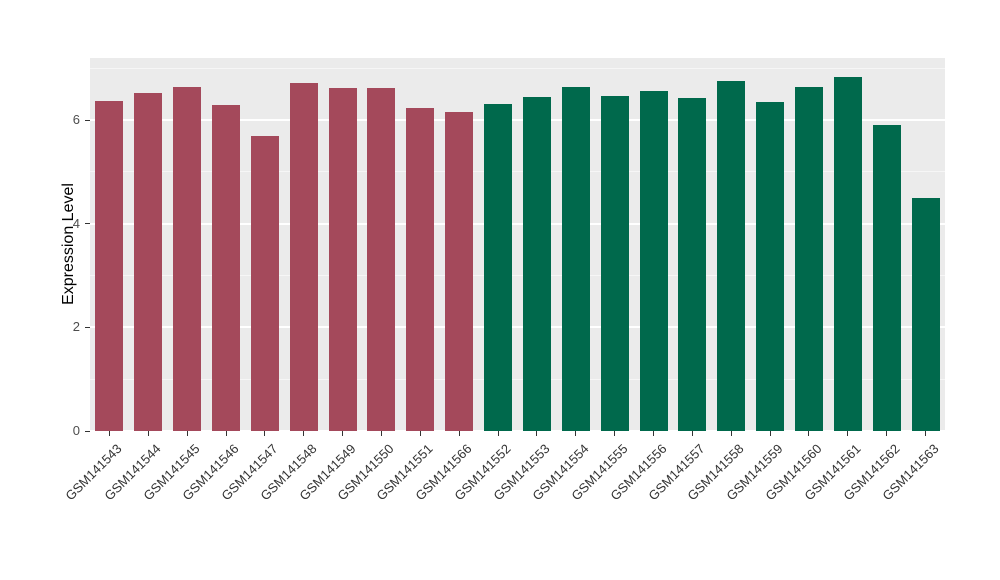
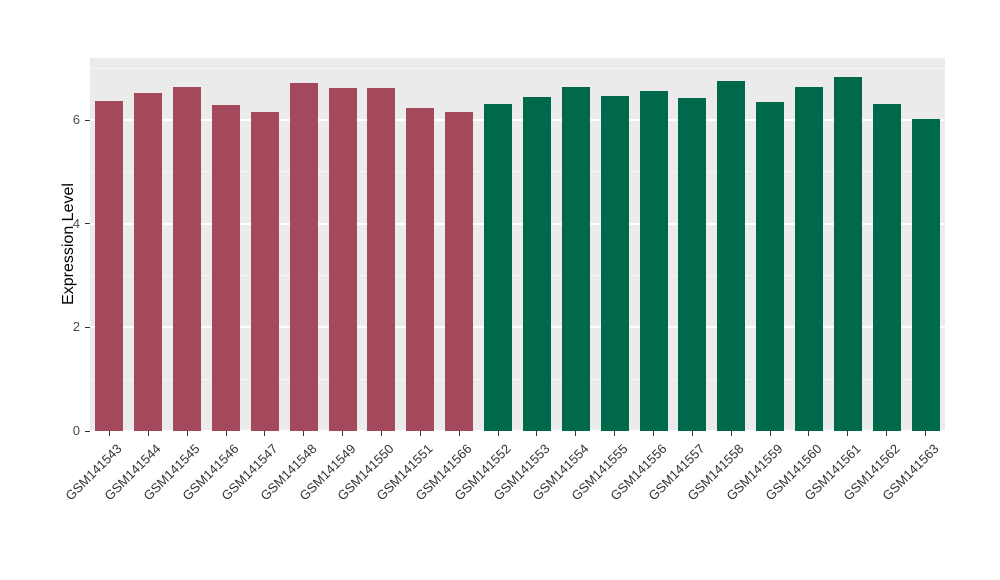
GSM141547: 5.7 -> 6.2
GSM141562: 5.9 -> 6.3
GSM141563: 4.5 -> 6.0
